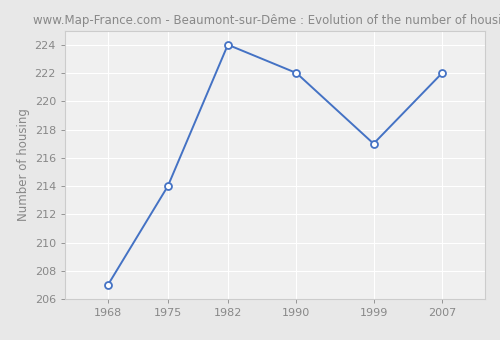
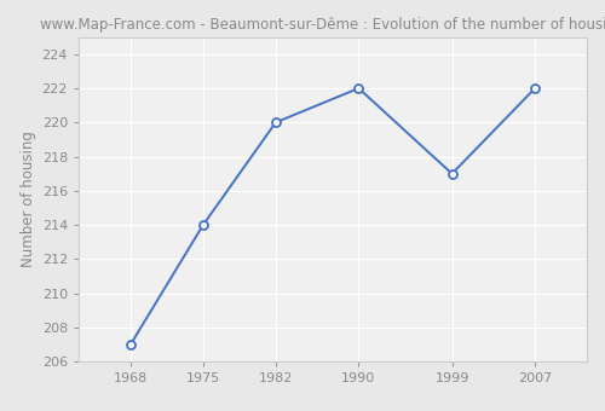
1982: 224 -> 220
